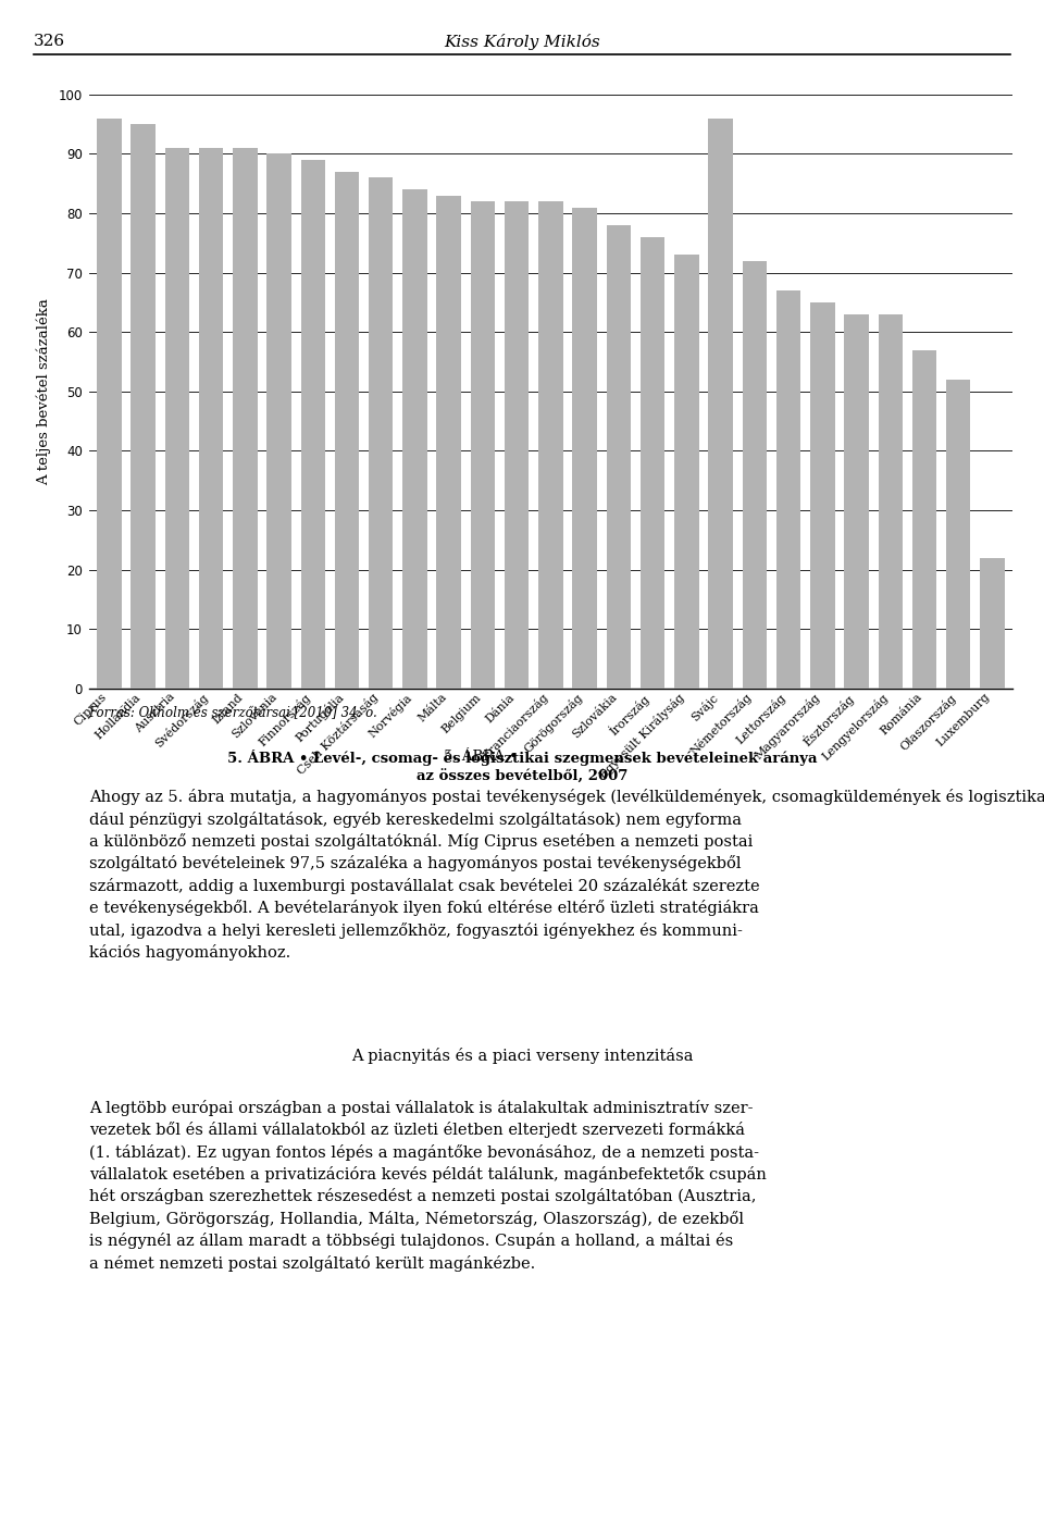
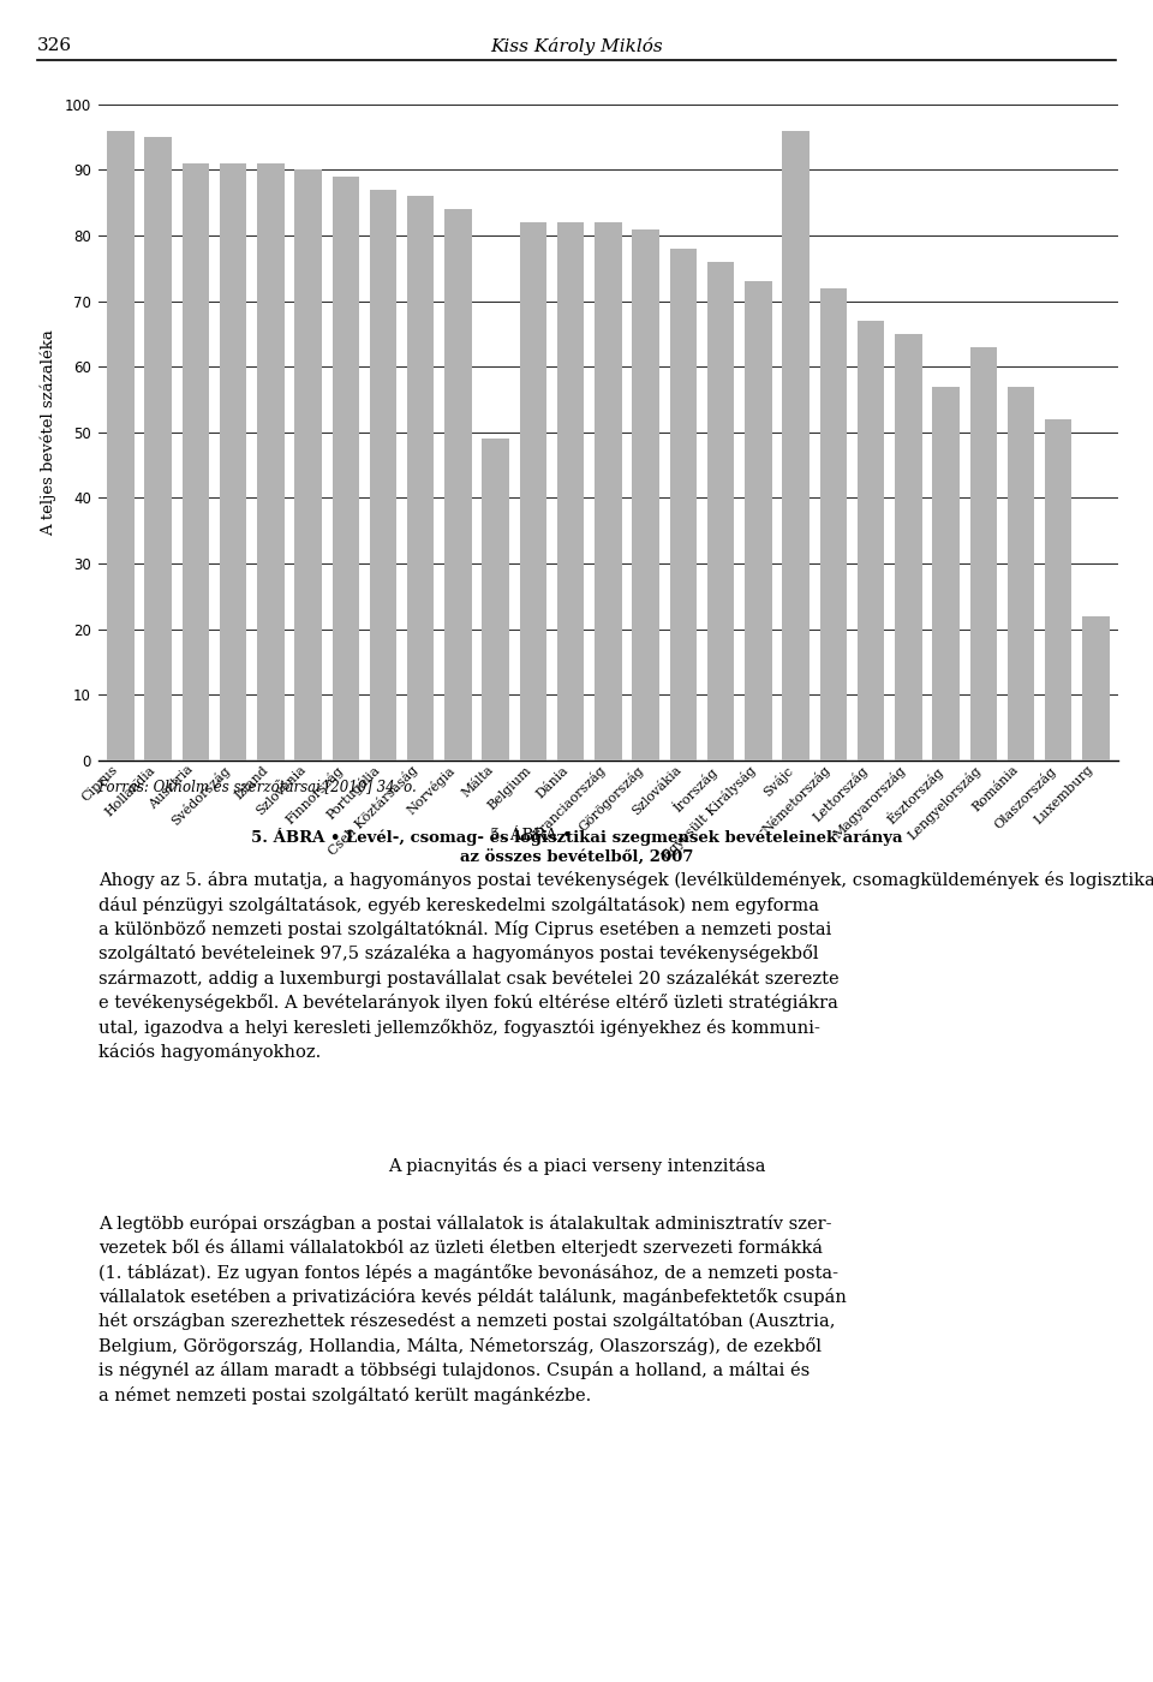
Málta: 83 -> 49
Észtország: 63 -> 57
